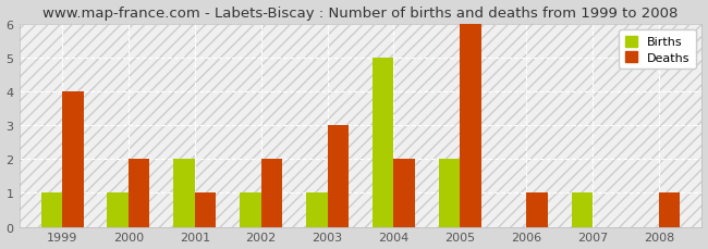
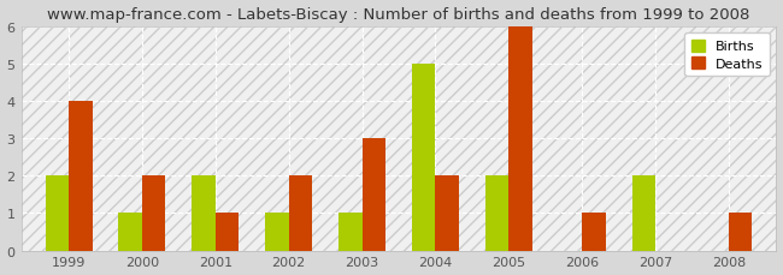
Births/1999: 1 -> 2
Births/2007: 1 -> 2
